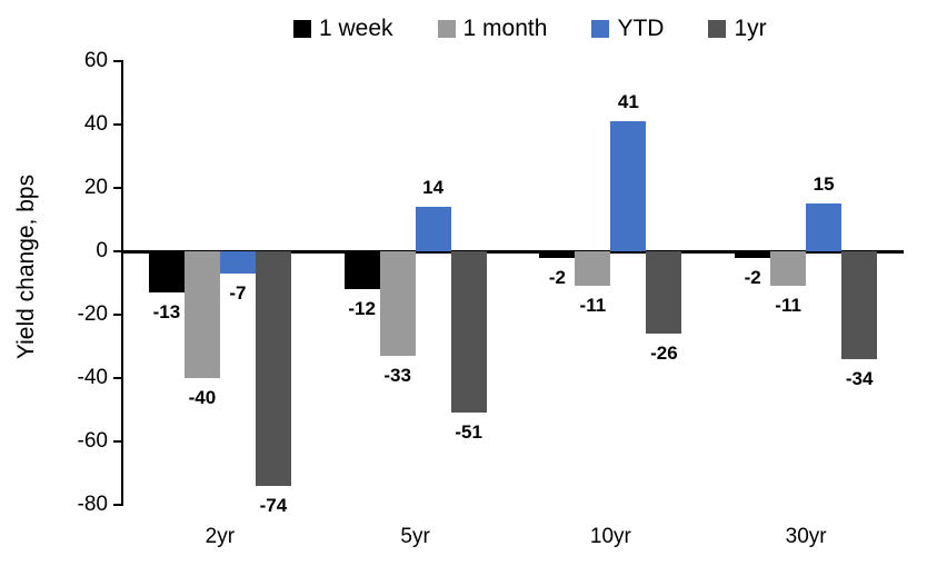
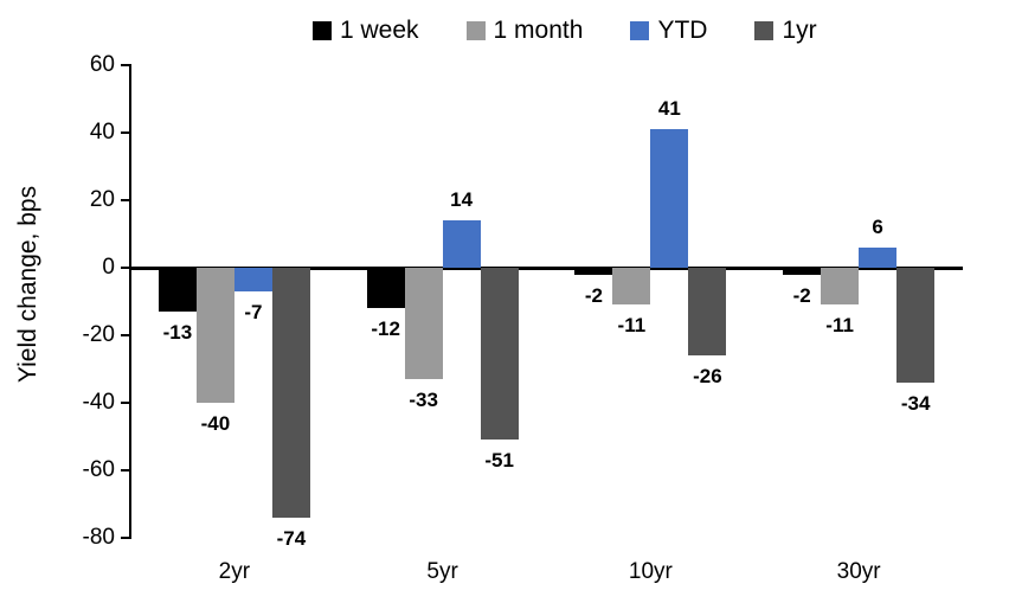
YTD/30yr: 15 -> 6
